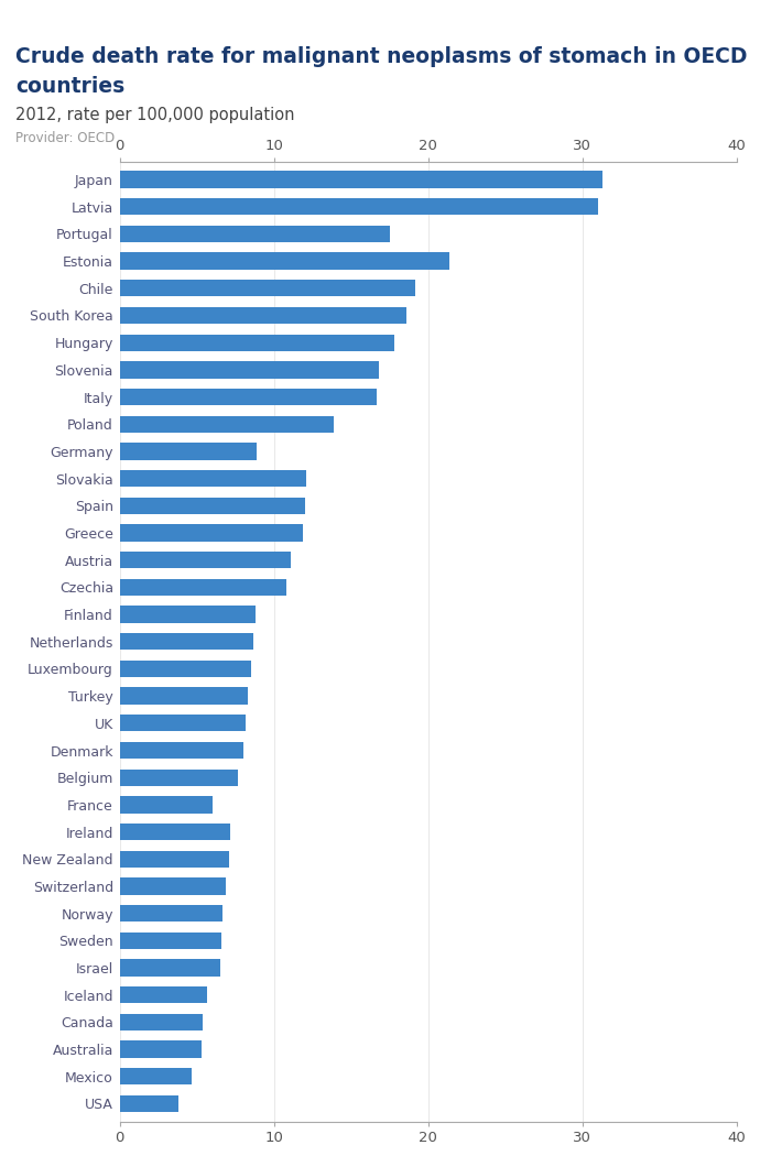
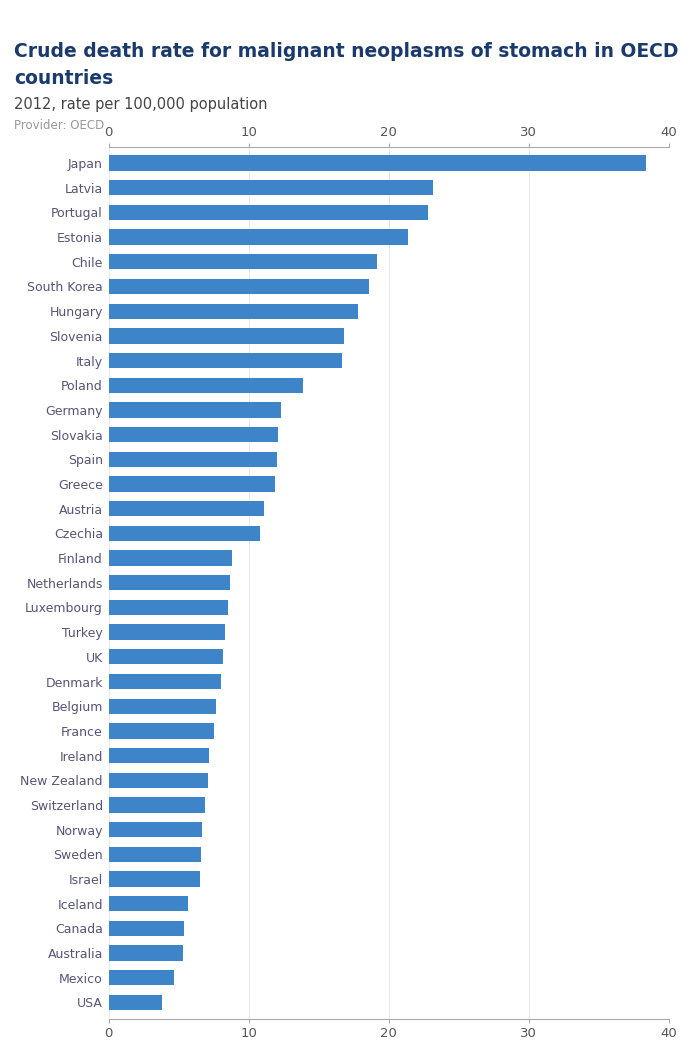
Japan: 31.3 -> 38.4
Latvia: 31.0 -> 23.2
Portugal: 17.5 -> 22.8
Germany: 8.9 -> 12.3
France: 6.0 -> 7.5
